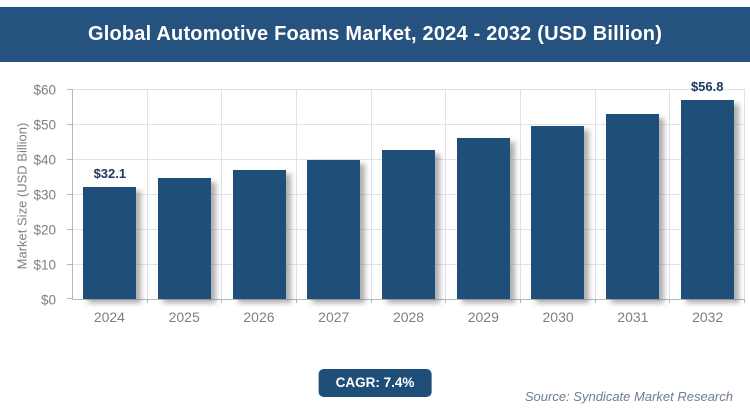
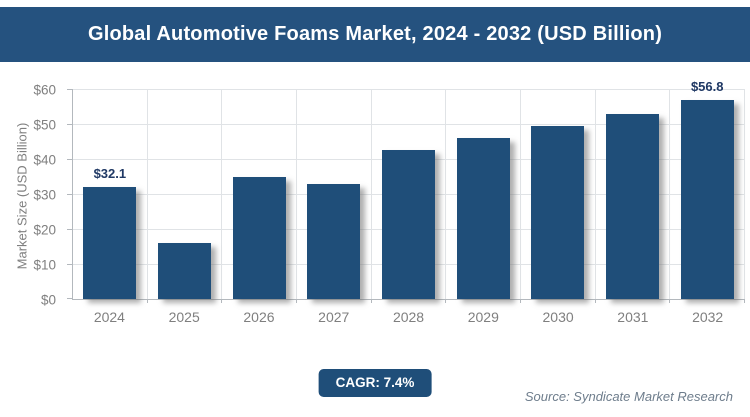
2025: $34 -> $16
2026: $37 -> $35
2027: $40 -> $33
